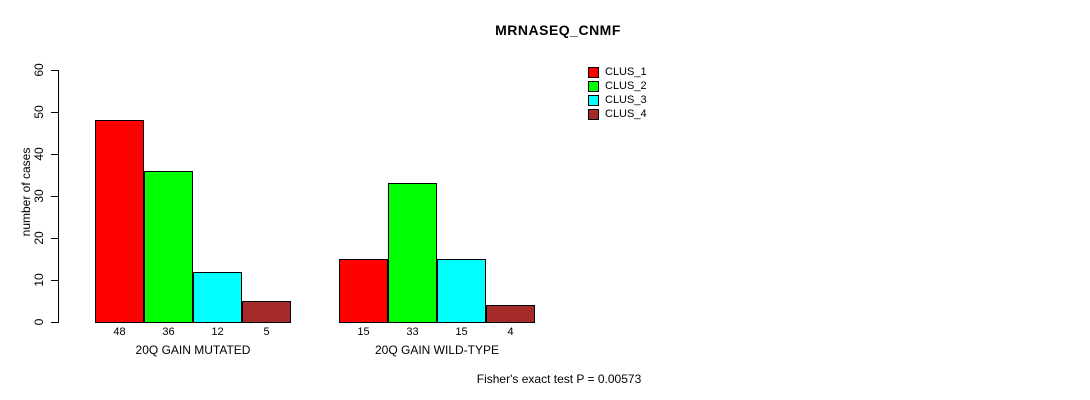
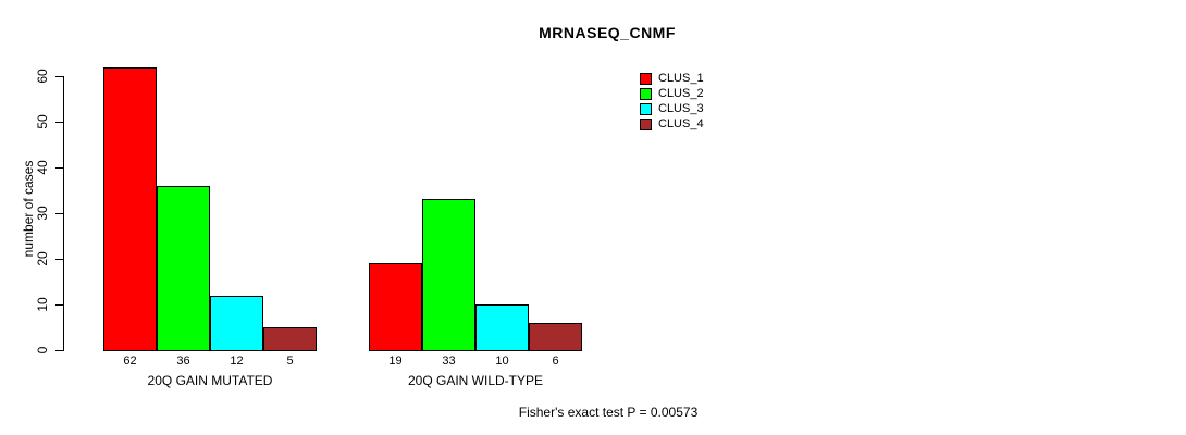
CLUS_1/20Q GAIN MUTATED: 48 -> 62
CLUS_1/20Q GAIN WILD-TYPE: 15 -> 19
CLUS_3/20Q GAIN WILD-TYPE: 15 -> 10
CLUS_4/20Q GAIN WILD-TYPE: 4 -> 6
